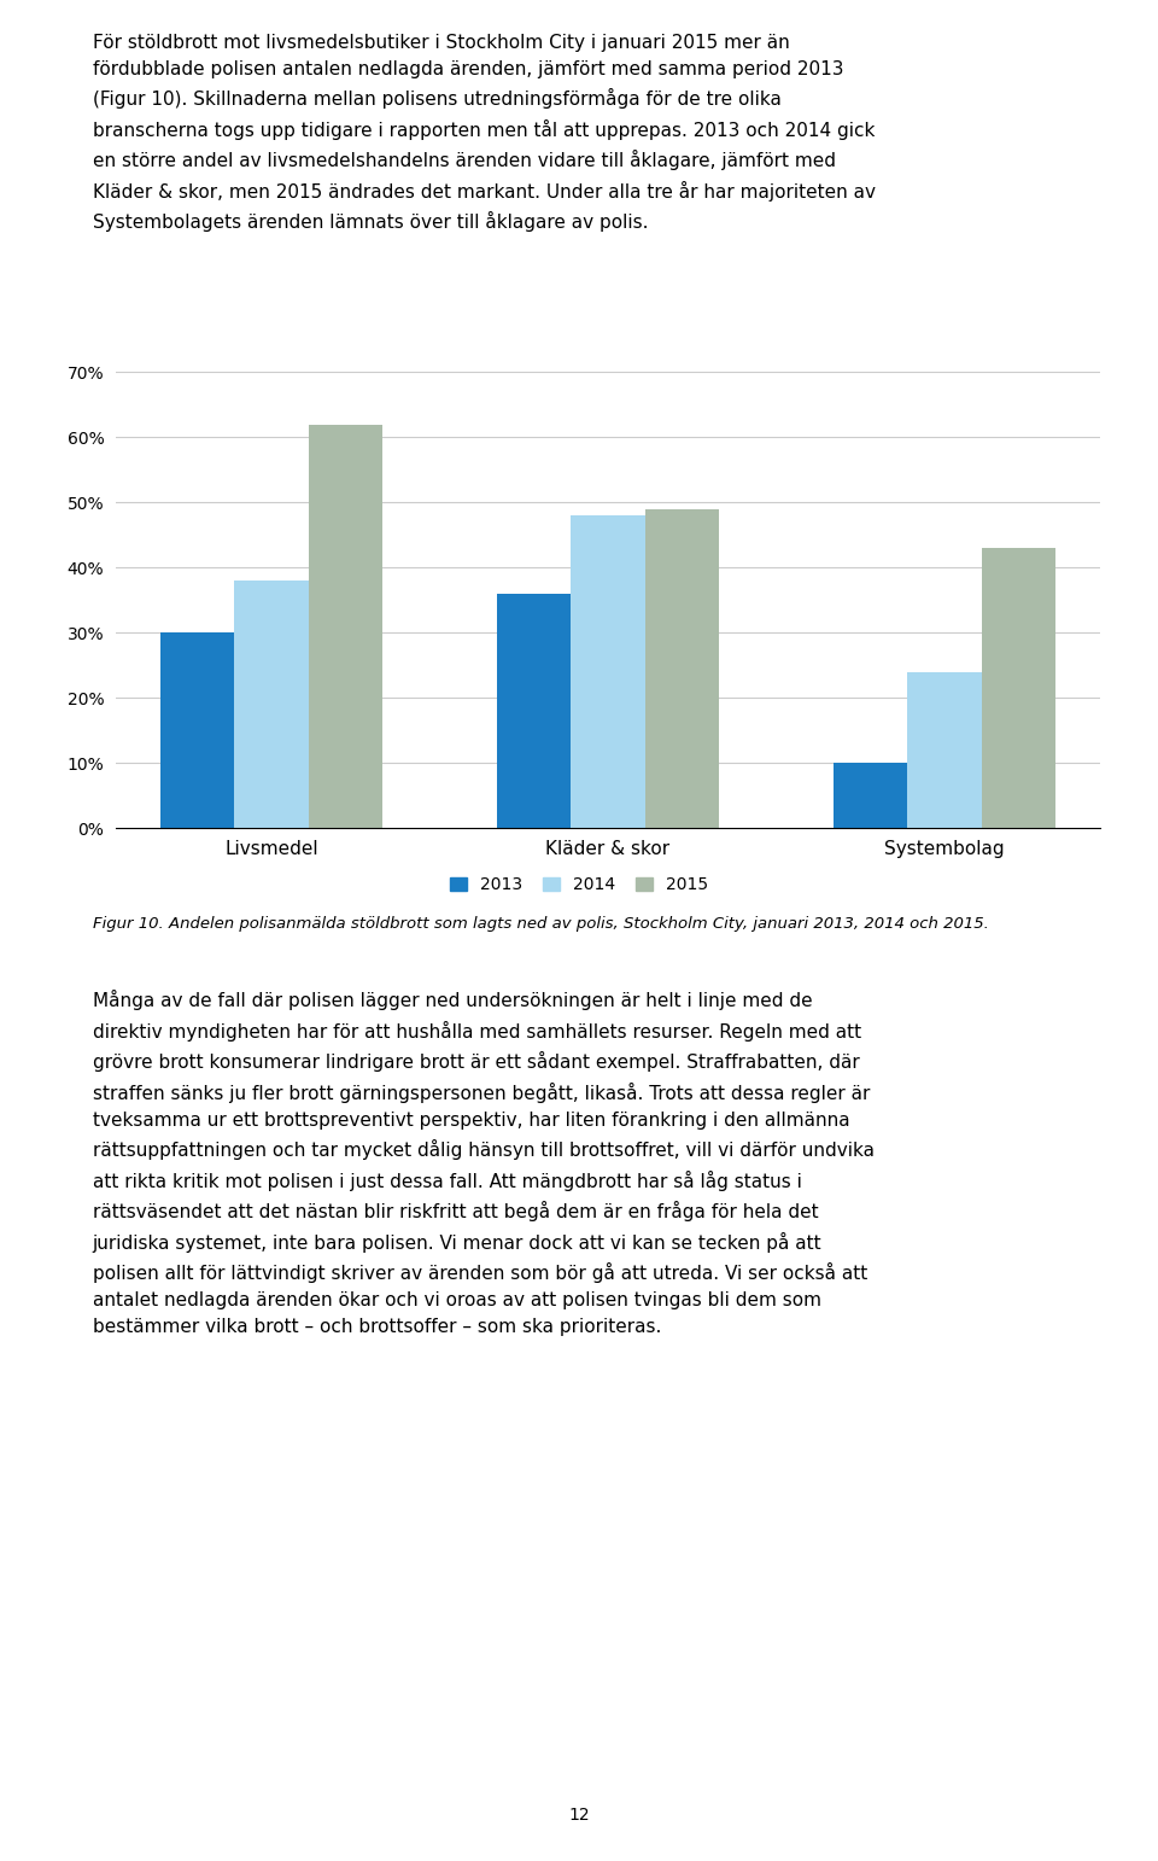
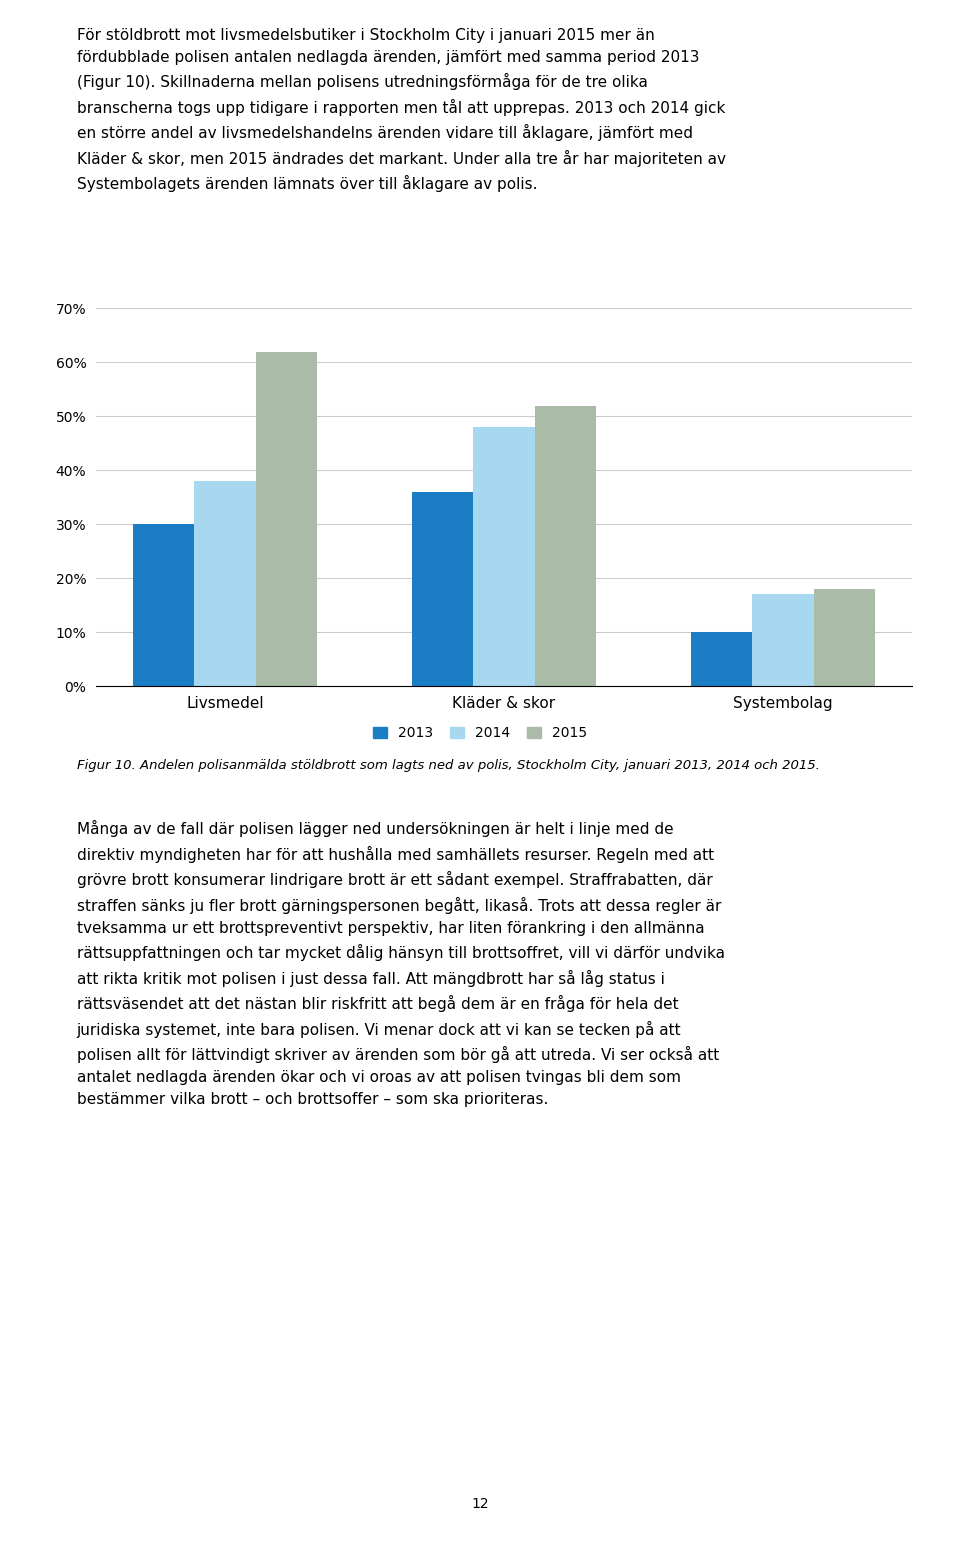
2015/Kläder & skor: 49% -> 52%
2014/Systembolag: 24% -> 17%
2015/Systembolag: 43% -> 18%
